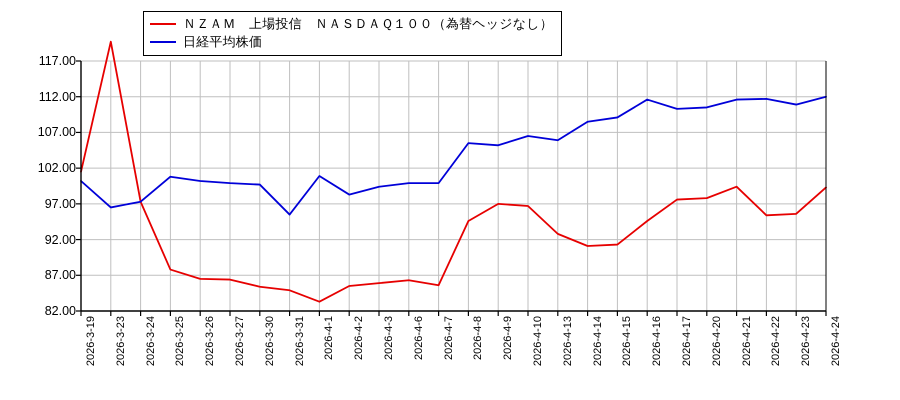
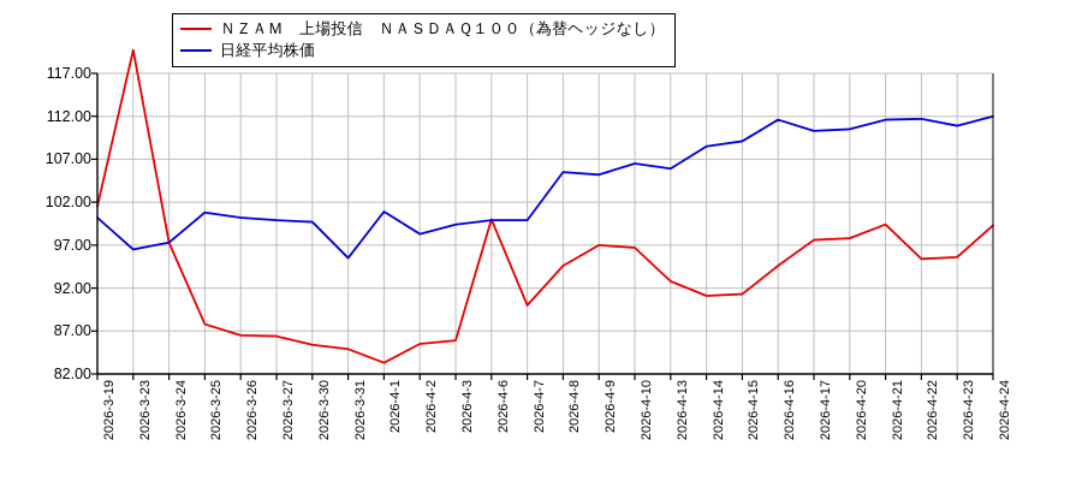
ＮＺＡＭ 上場投信 ＮＡＳＤＡＱ１００（為替ヘッジなし）/2026-4-6: 86 -> 100
ＮＺＡＭ 上場投信 ＮＡＳＤＡＱ１００（為替ヘッジなし）/2026-4-7: 86 -> 90
